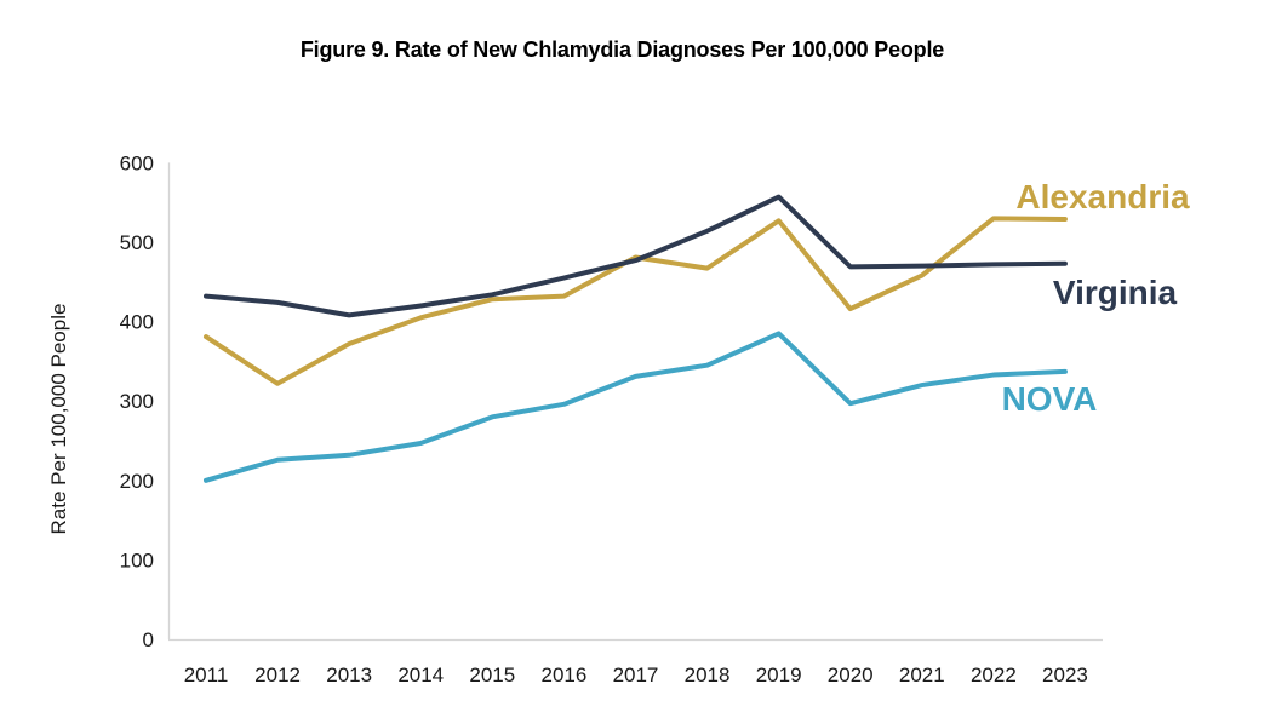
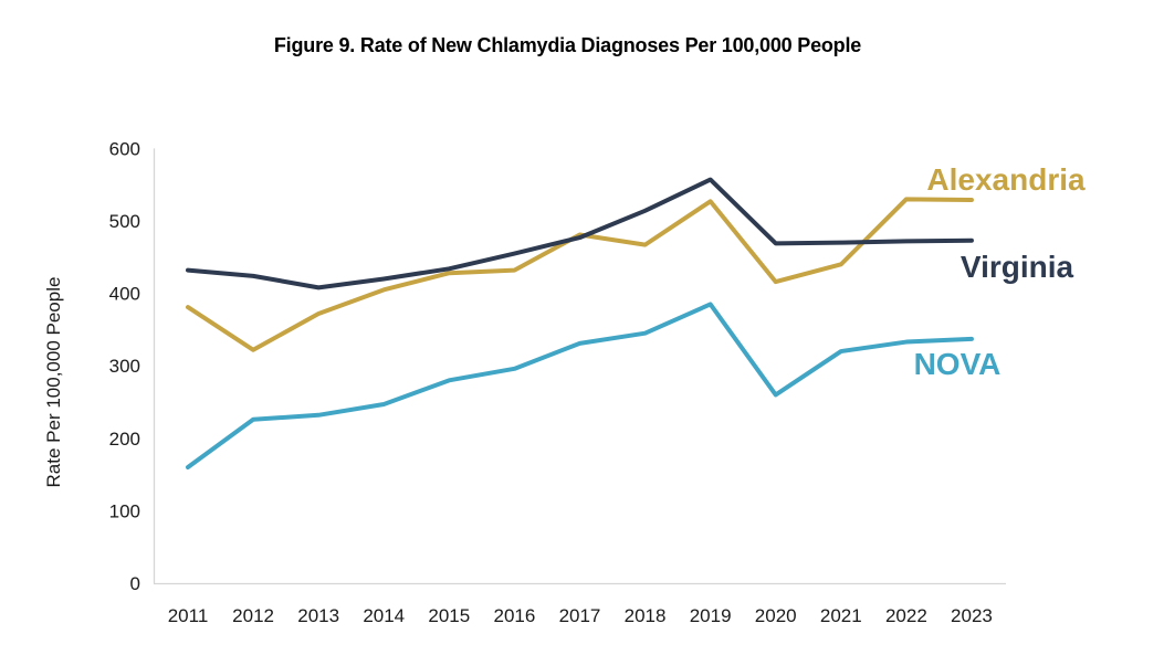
NOVA/2011: 200 -> 160
NOVA/2020: 300 -> 260
Alexandria/2021: 460 -> 440
